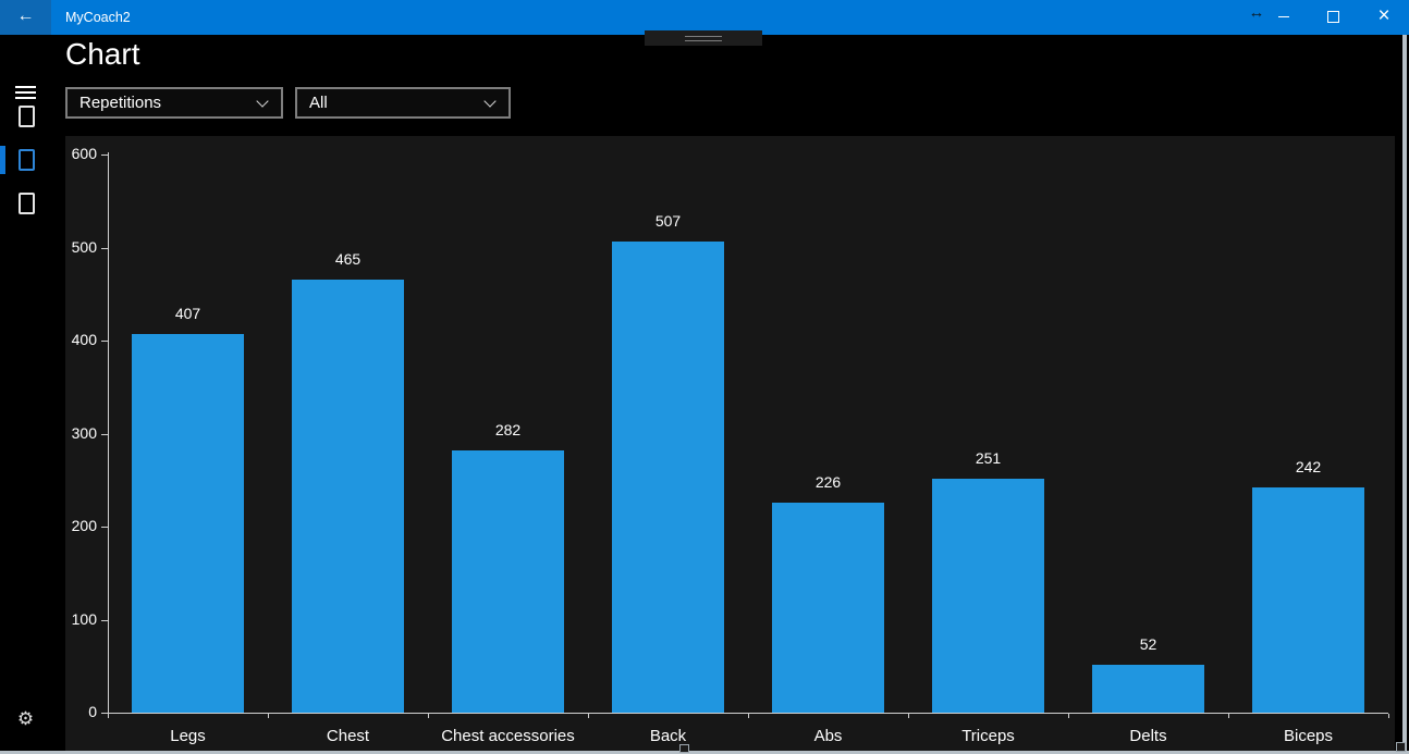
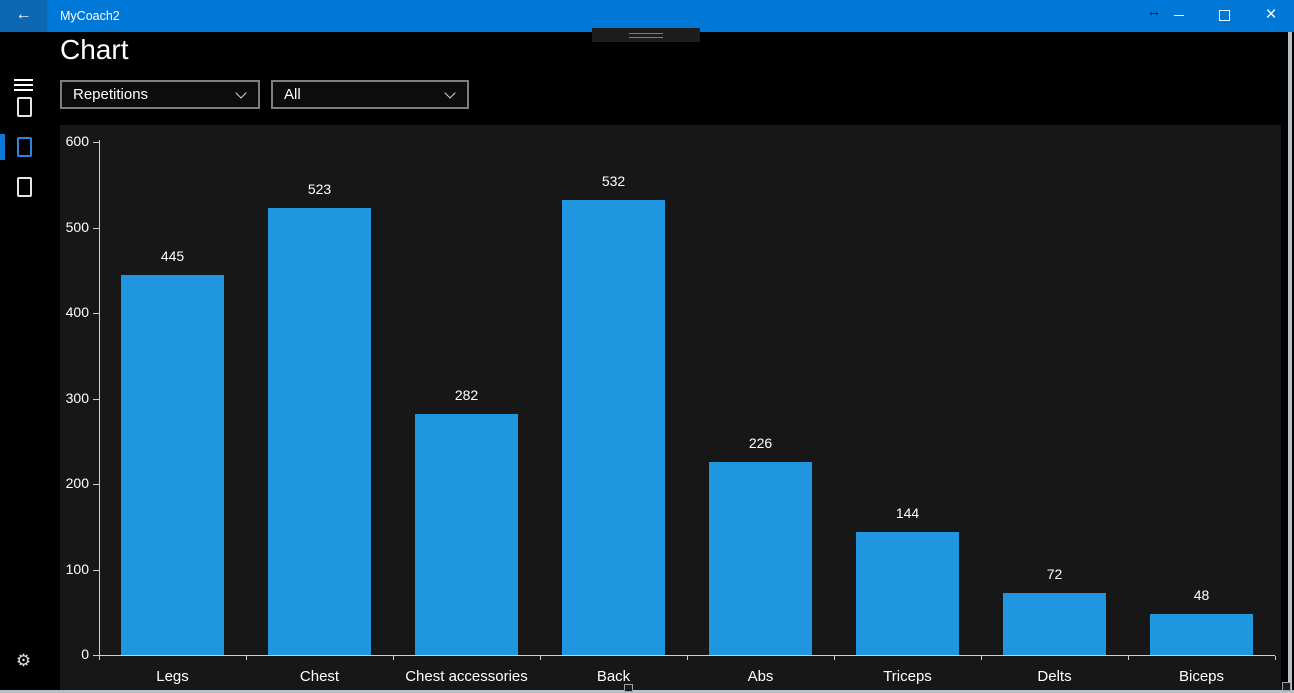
Legs: 407 -> 445
Chest: 465 -> 523
Back: 507 -> 532
Triceps: 251 -> 144
Delts: 52 -> 72
Biceps: 242 -> 48
